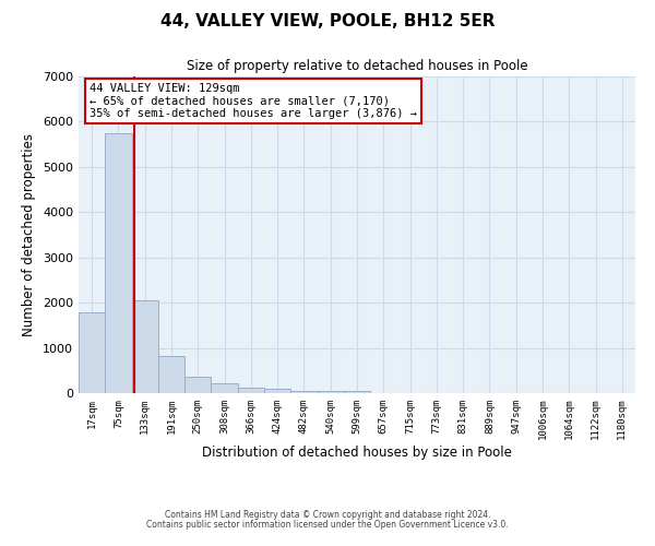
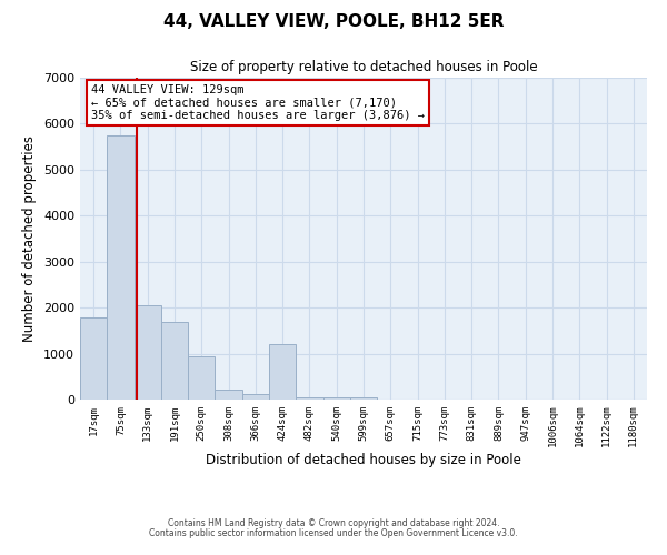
191sqm: 820 -> 1700
250sqm: 370 -> 950
424sqm: 90 -> 1200
